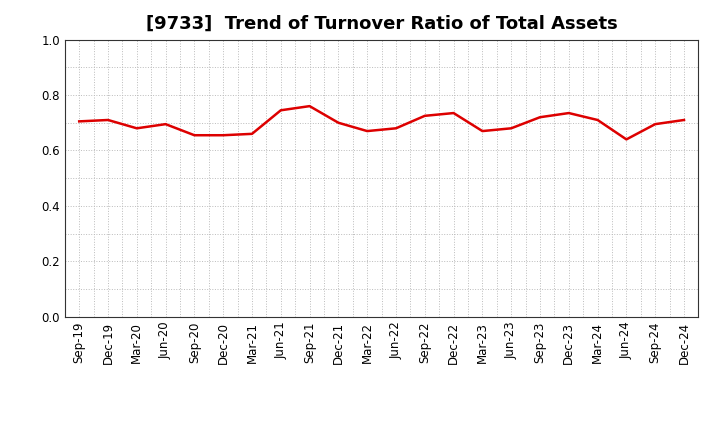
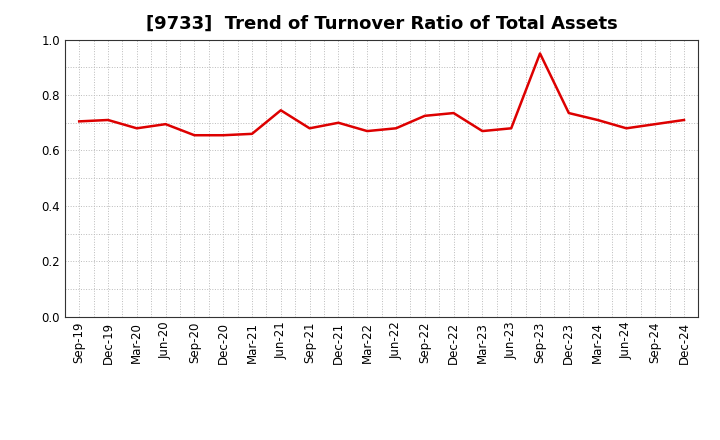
Sep-21: 0.760 -> 0.680
Sep-23: 0.720 -> 0.950
Jun-24: 0.640 -> 0.680
